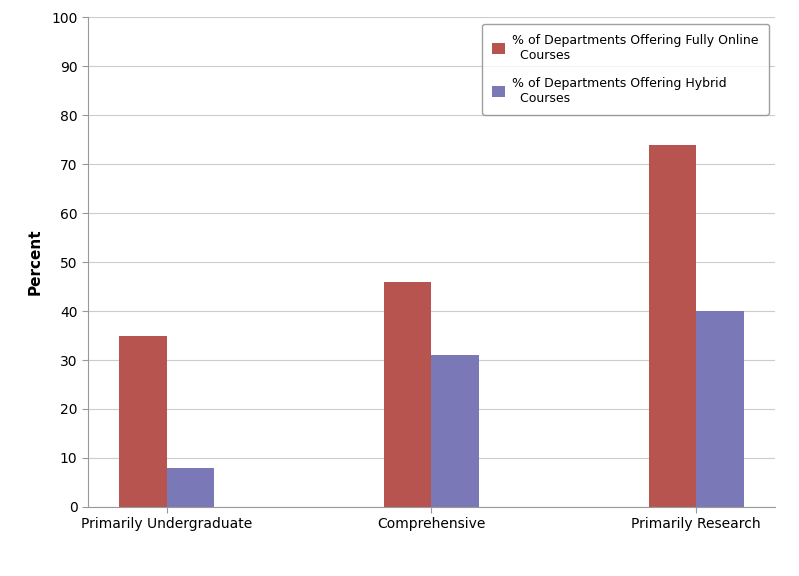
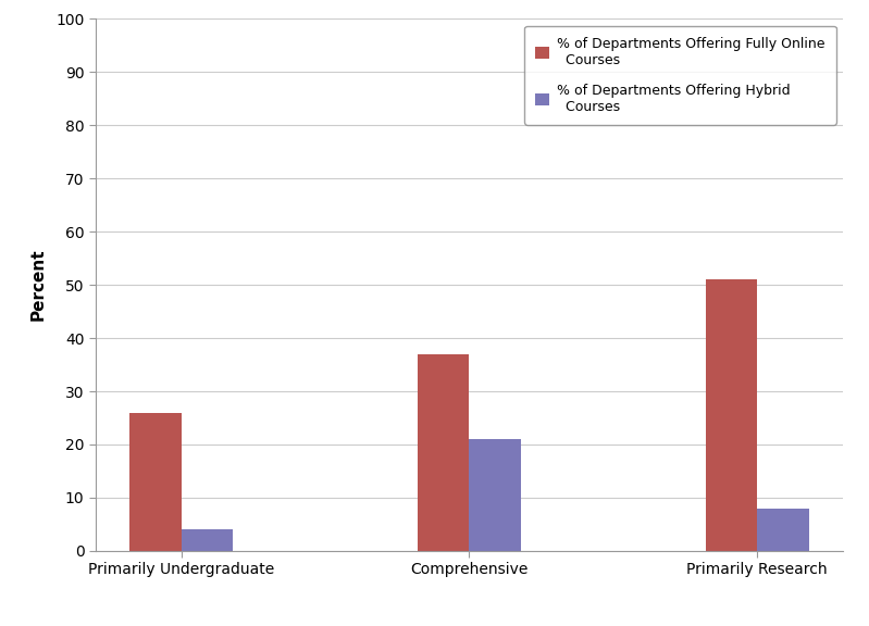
% of Departments Offering Fully Online Courses/Primarily Undergraduate: 35 -> 26
% of Departments Offering Hybrid Courses/Primarily Undergraduate: 8 -> 4
% of Departments Offering Fully Online Courses/Comprehensive: 46 -> 37
% of Departments Offering Hybrid Courses/Comprehensive: 31 -> 21
% of Departments Offering Fully Online Courses/Primarily Research: 74 -> 51
% of Departments Offering Hybrid Courses/Primarily Research: 40 -> 8
